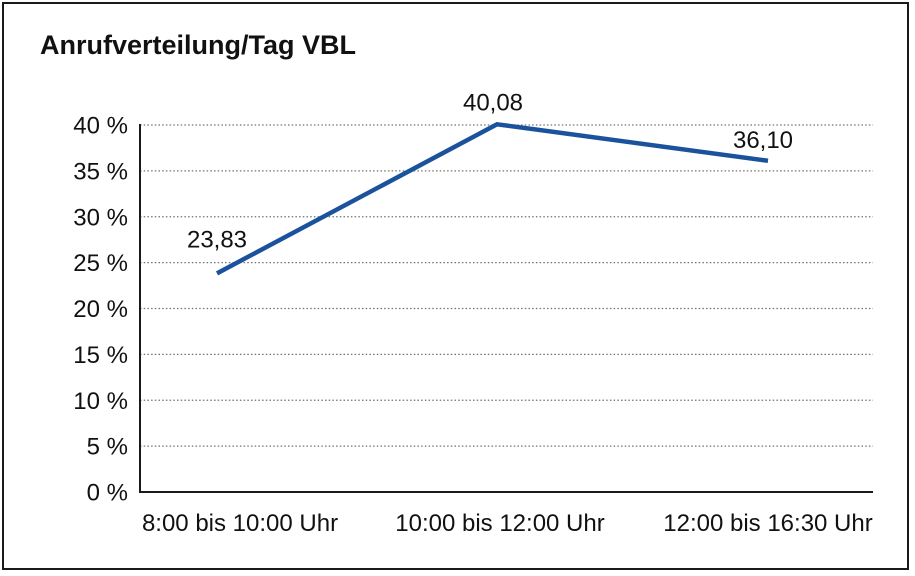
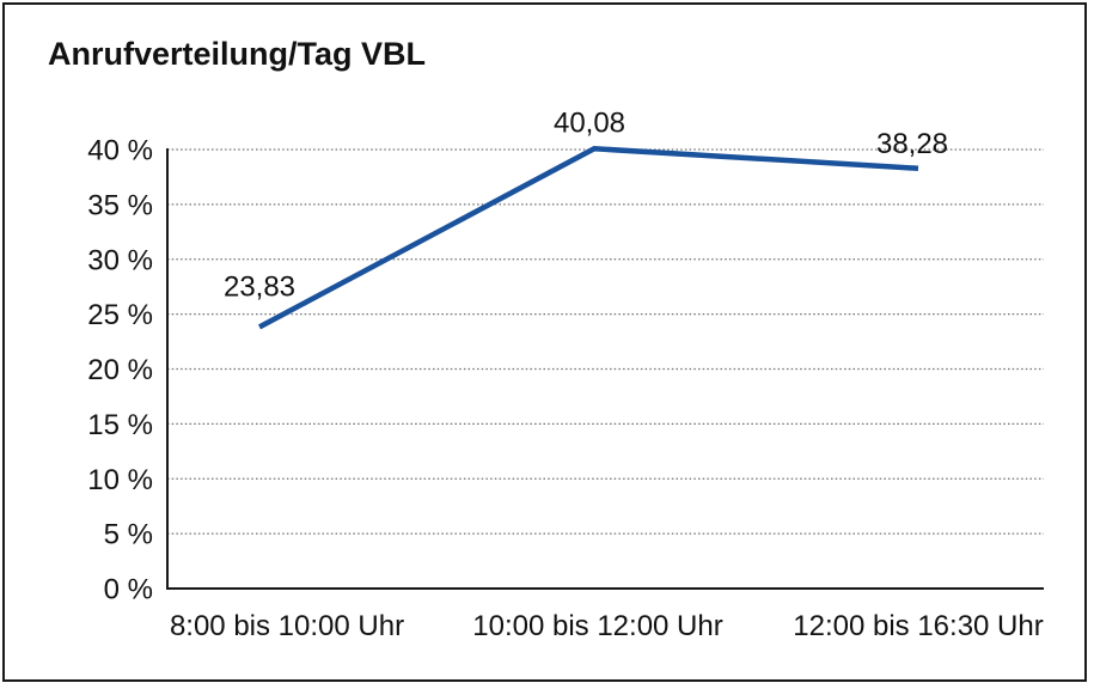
12:00 bis 16:30 Uhr: 36,10 -> 38,28
